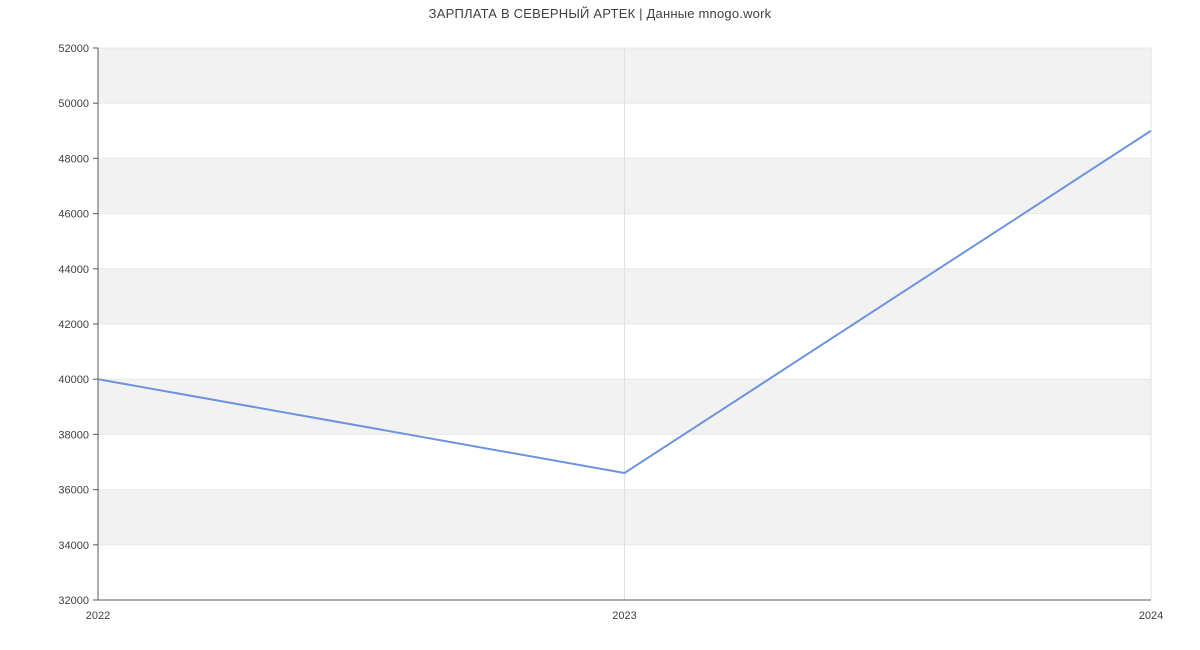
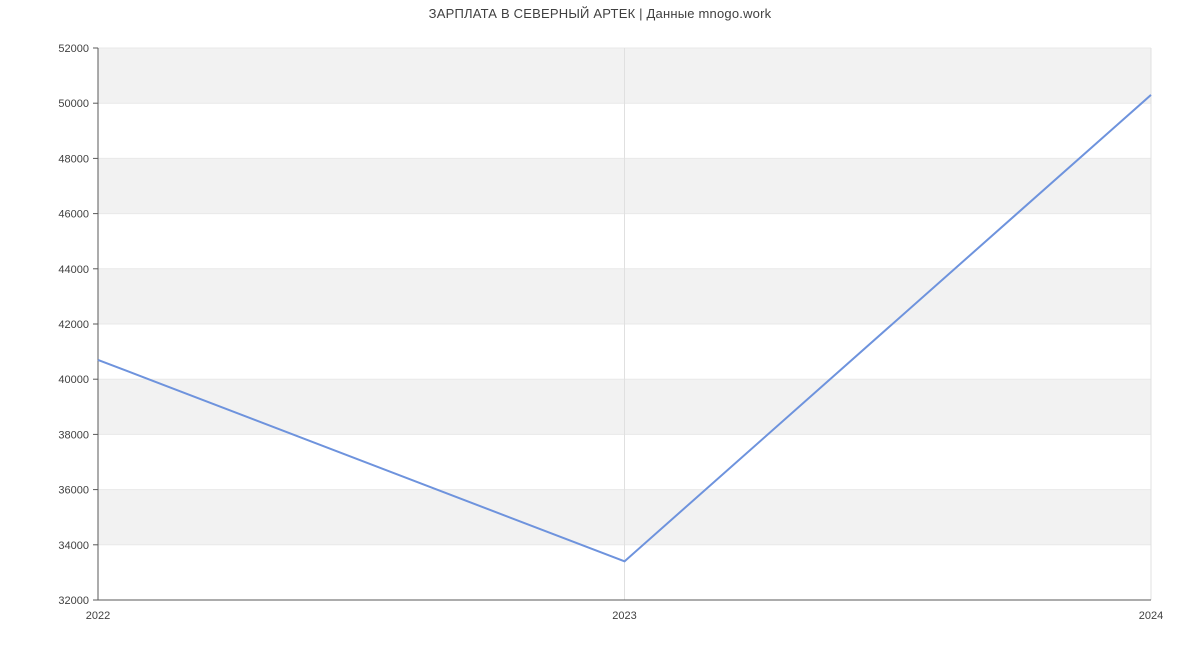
2022: 40000 -> 40700
2023: 36600 -> 33400
2024: 49000 -> 50300
